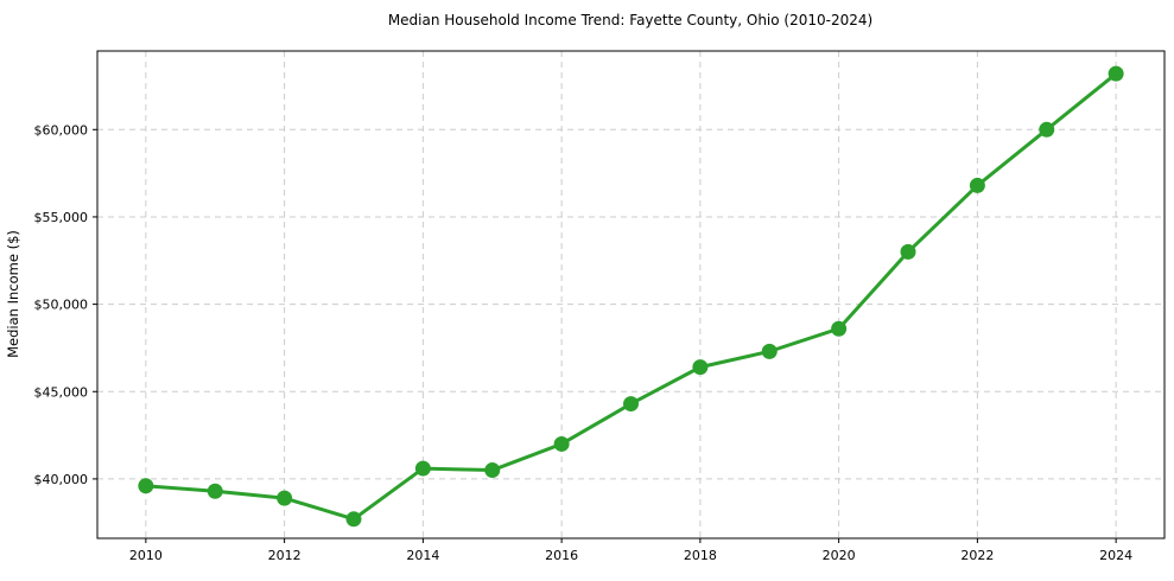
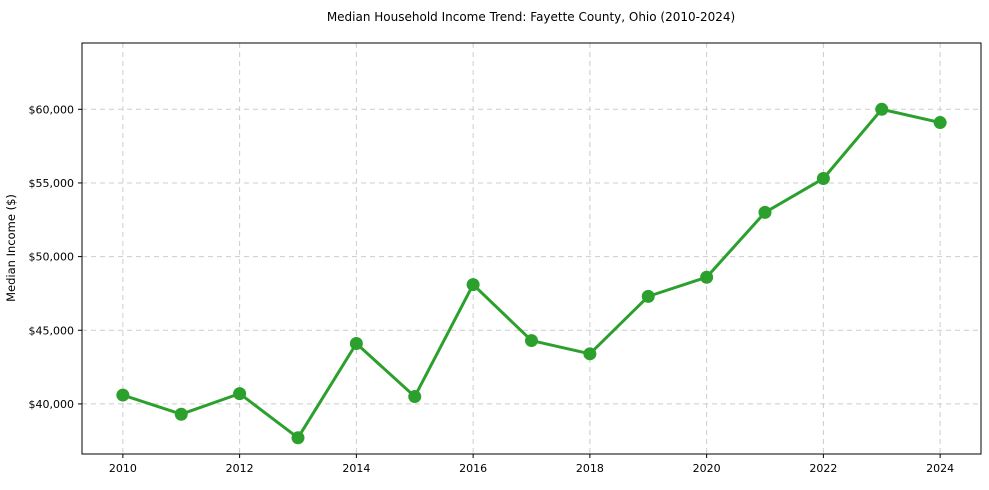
2010: $39600 -> $40600
2012: $38900 -> $40700
2014: $40600 -> $44100
2016: $42000 -> $48100
2018: $46400 -> $43400
2022: $56800 -> $55300
2024: $63200 -> $59100
